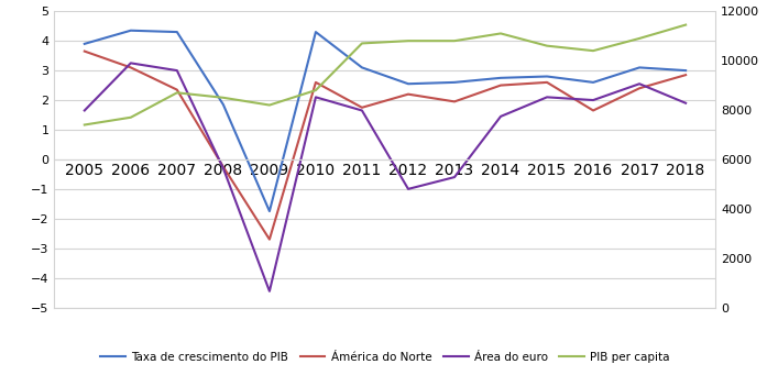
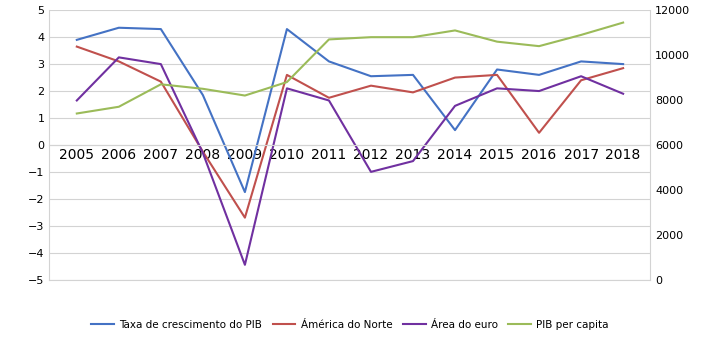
Taxa de crescimento do PIB/2014: 2.75 -> 0.55
Ámérica do Norte/2016: 1.65 -> 0.45
